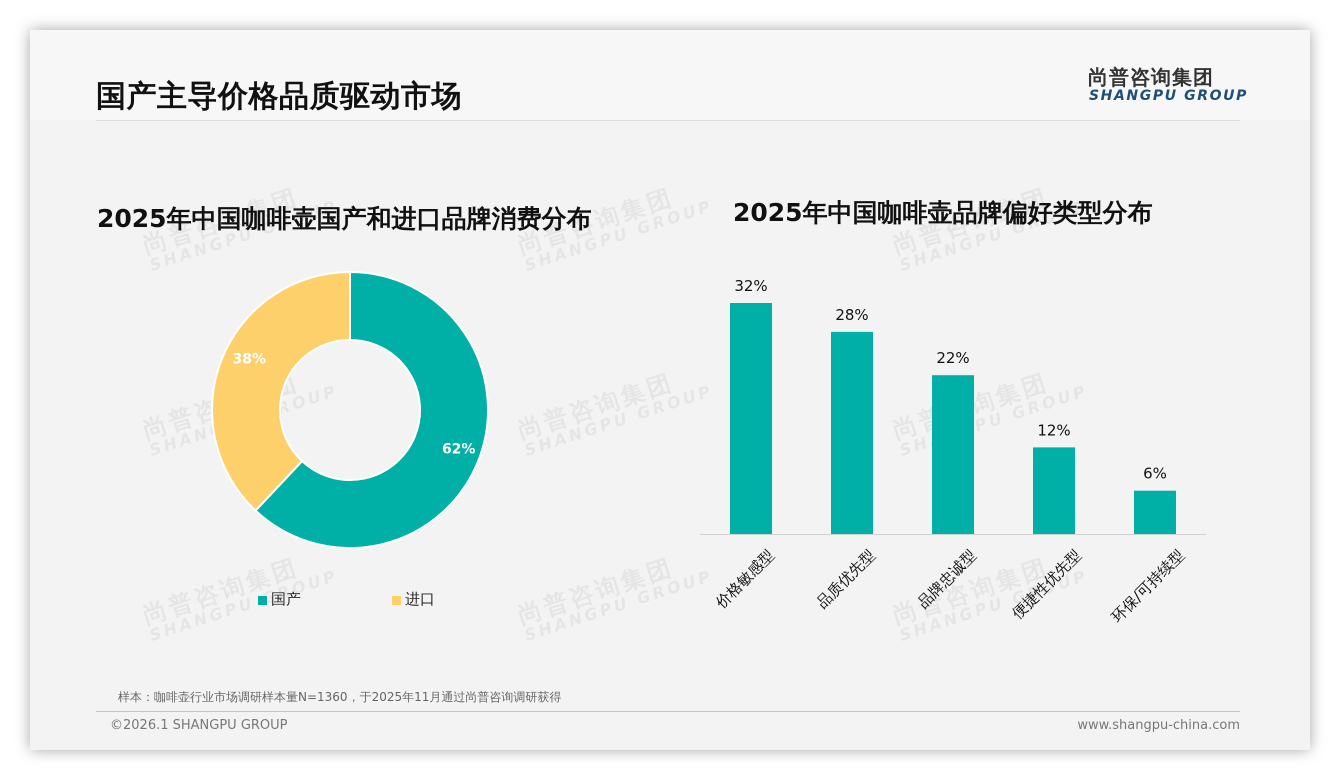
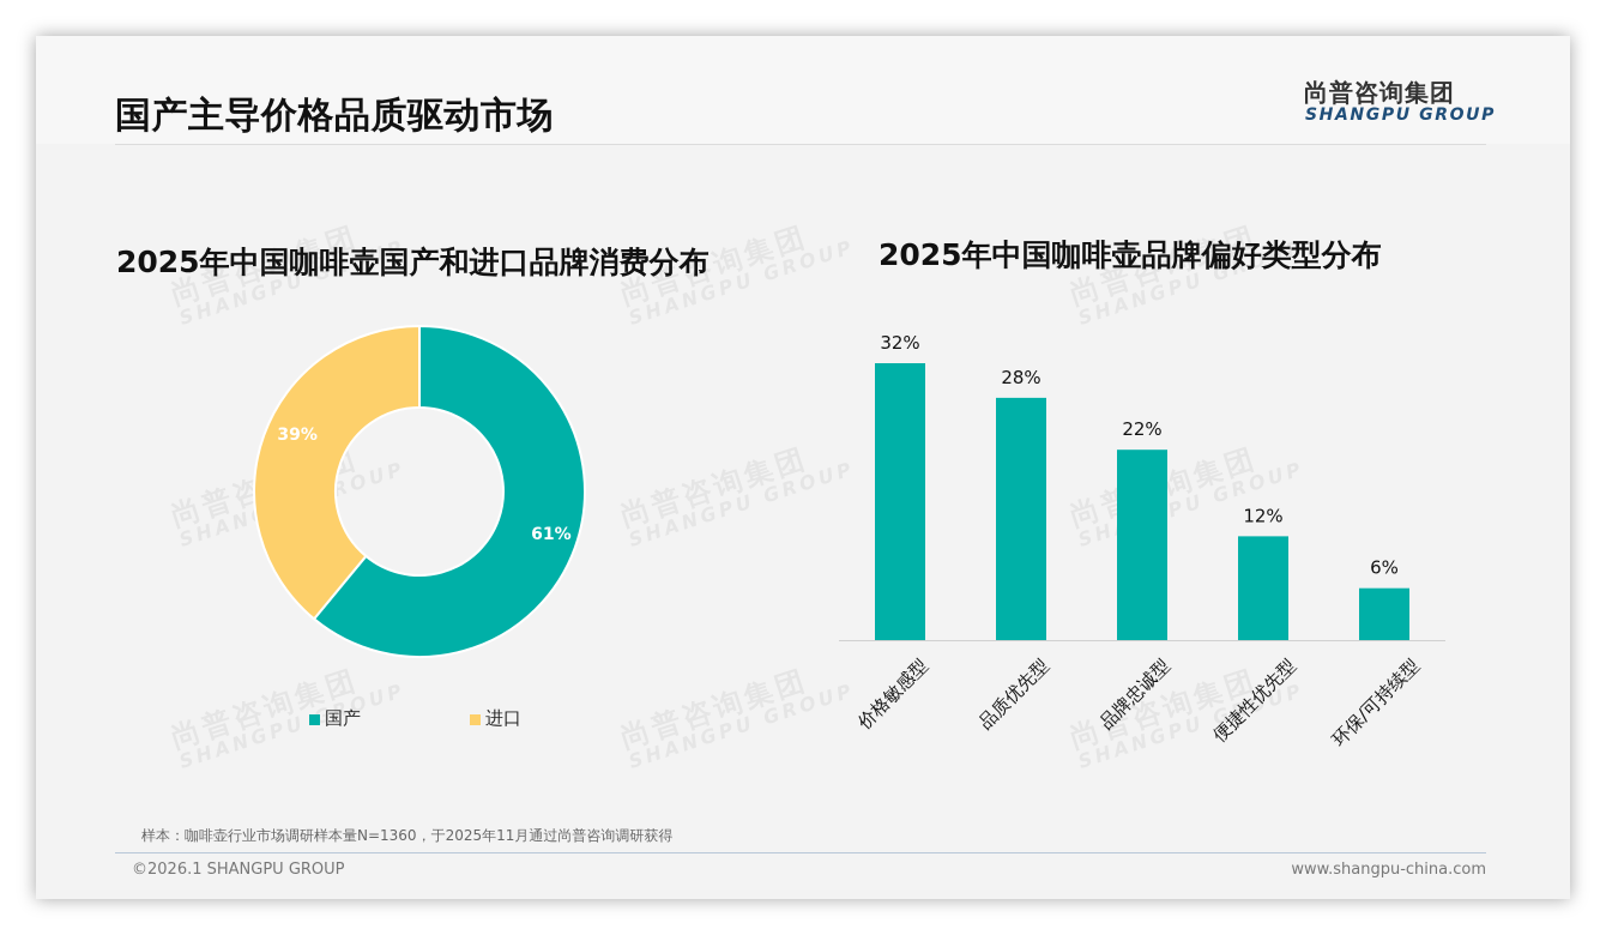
2025年中国咖啡壶国产和进口品牌消费分布/国产: 62% -> 61%
2025年中国咖啡壶国产和进口品牌消费分布/进口: 38% -> 39%
